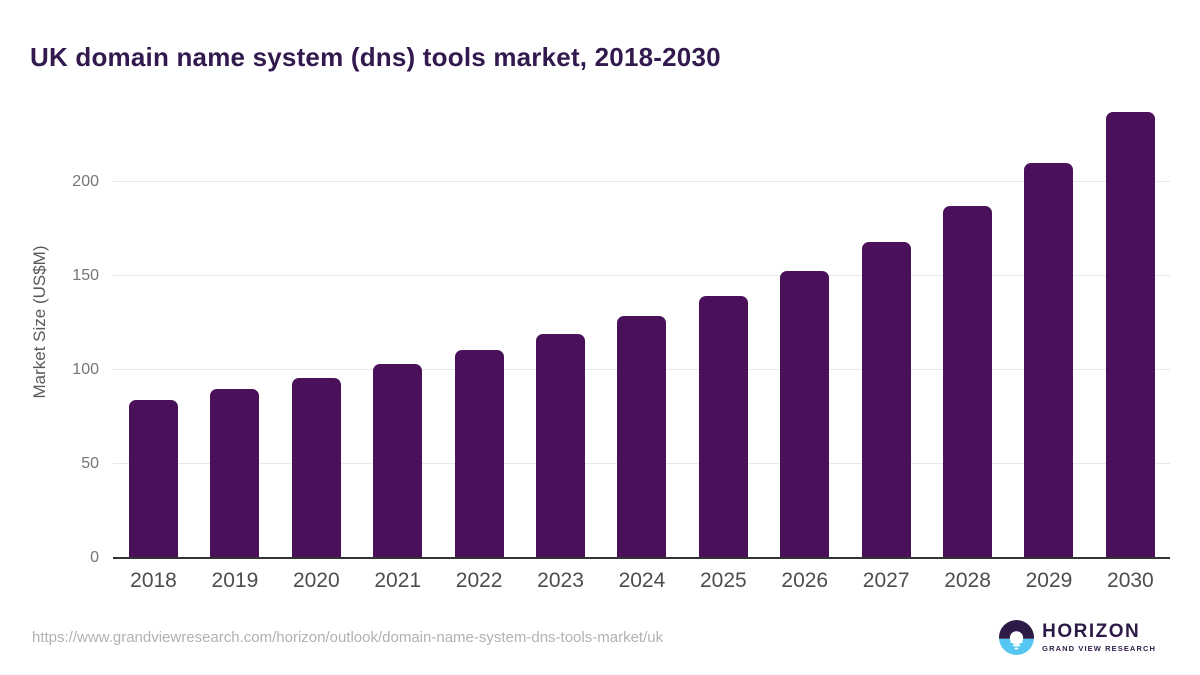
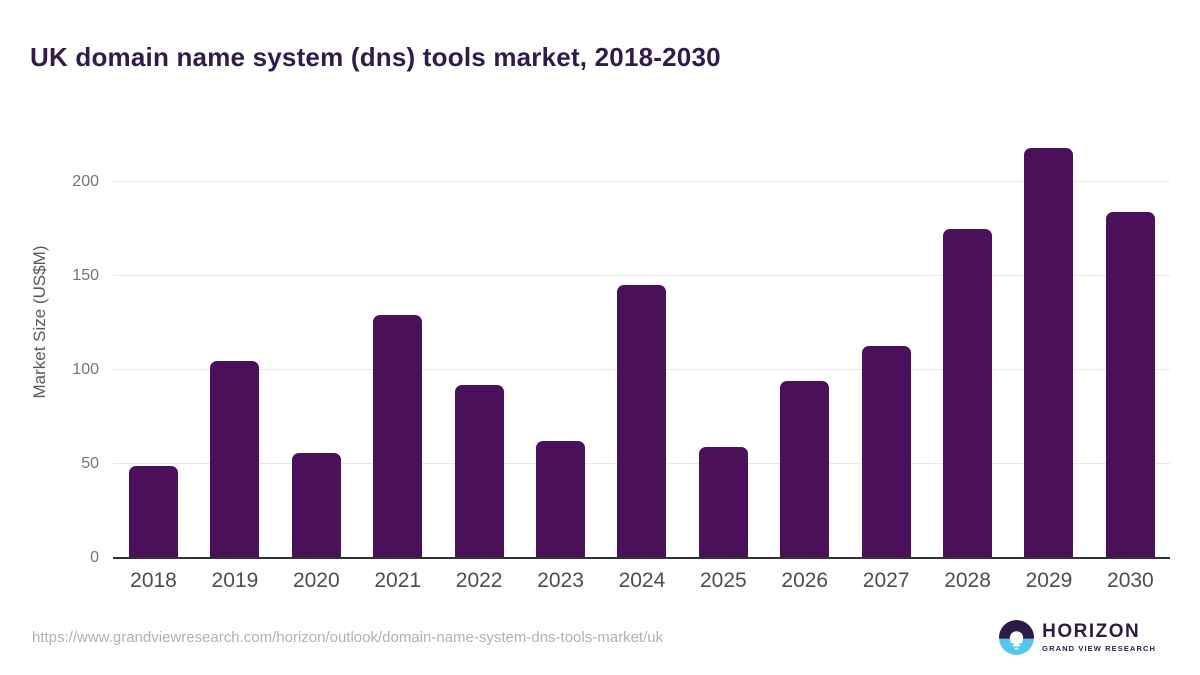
2018: 84 -> 49
2019: 90 -> 105
2020: 96 -> 56
2021: 103 -> 129
2022: 110 -> 92
2023: 119 -> 62
2024: 128 -> 145
2025: 140 -> 59
2026: 152 -> 94
2027: 168 -> 113
2028: 187 -> 175
2029: 210 -> 218
2030: 238 -> 184
